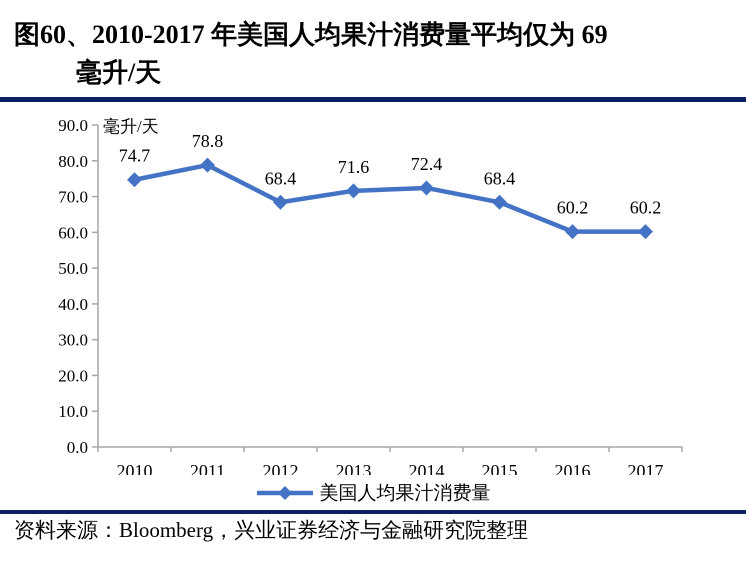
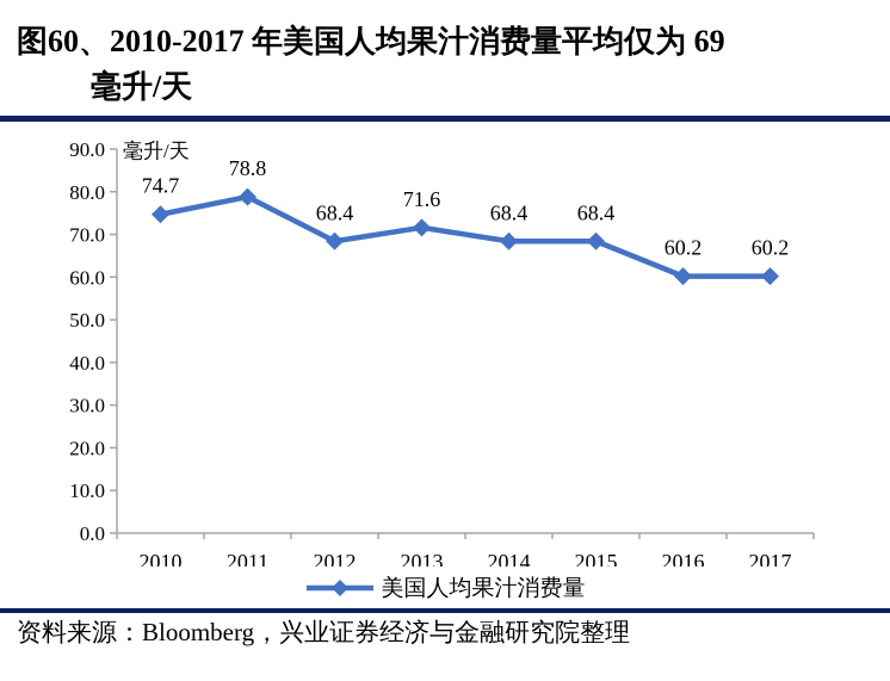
2014: 72.4 -> 68.4
